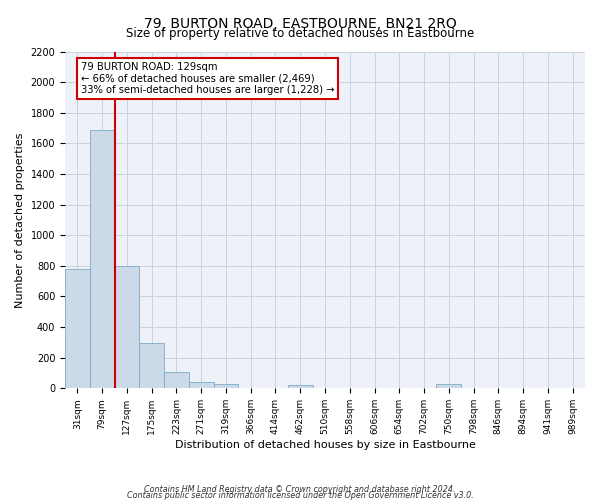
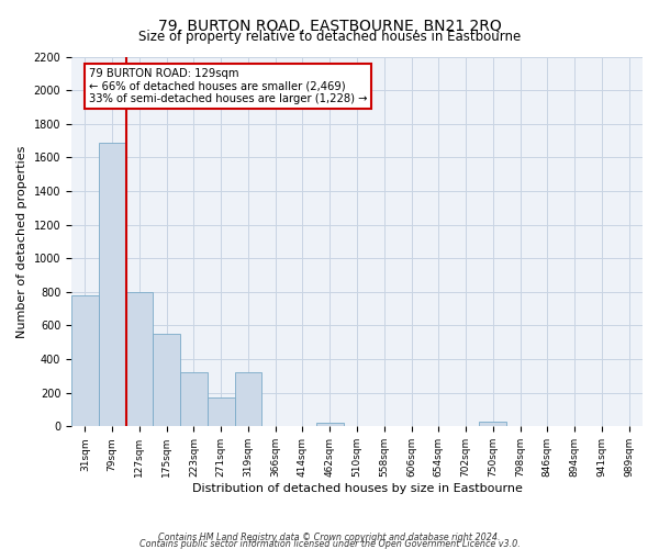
175sqm: 300 -> 550
223sqm: 110 -> 320
271sqm: 40 -> 170
319sqm: 30 -> 320
